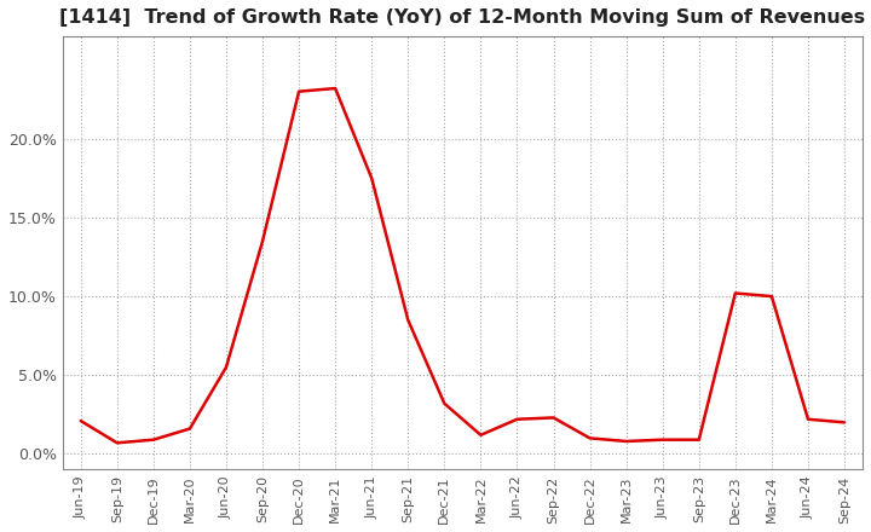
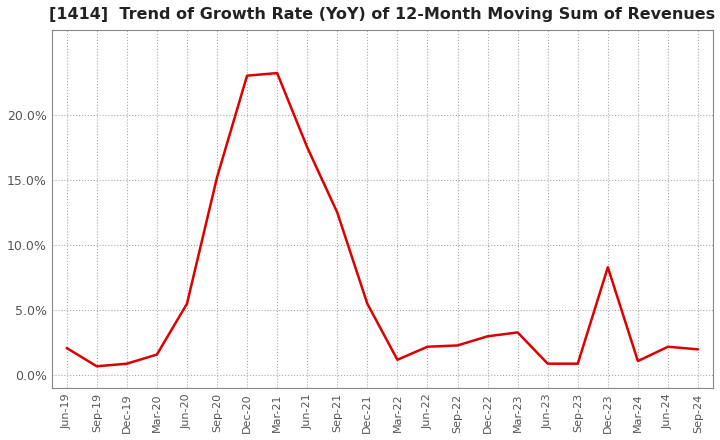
Sep-20: 13.5% -> 15.2%
Sep-21: 8.5% -> 12.5%
Dec-21: 3.2% -> 5.5%
Dec-22: 1.0% -> 3.0%
Mar-23: 0.8% -> 3.3%
Dec-23: 10.2% -> 8.3%
Mar-24: 10.0% -> 1.1%
